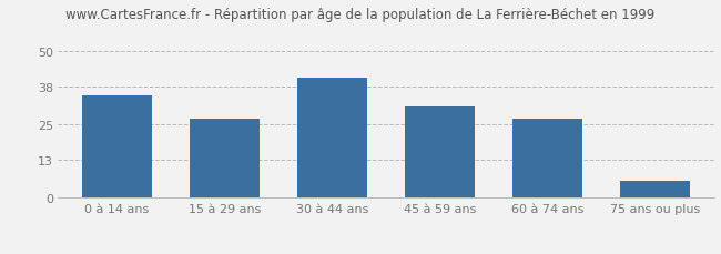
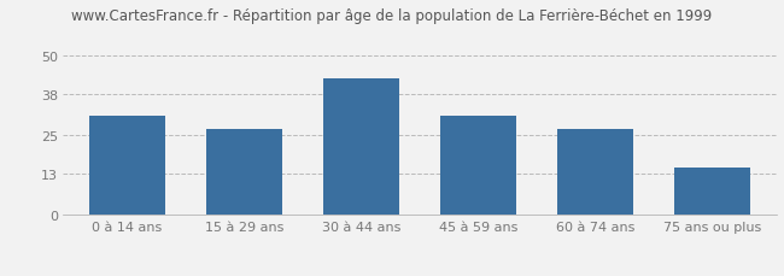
0 à 14 ans: 35 -> 31
30 à 44 ans: 41 -> 43
75 ans ou plus: 6 -> 15
